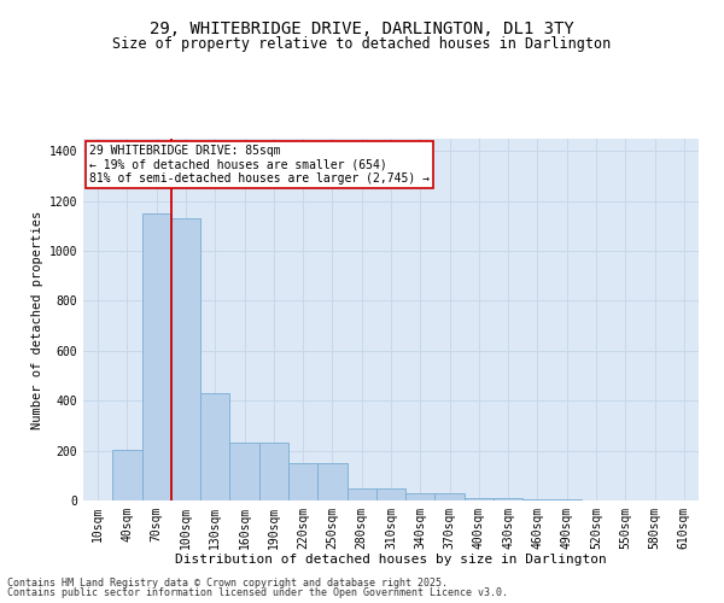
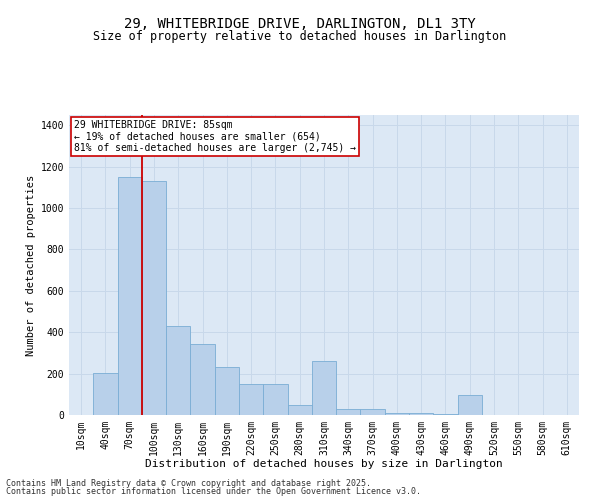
160sqm: 230 -> 345
310sqm: 50 -> 260
490sqm: 3 -> 95
